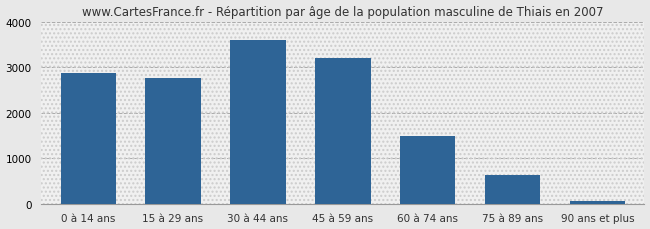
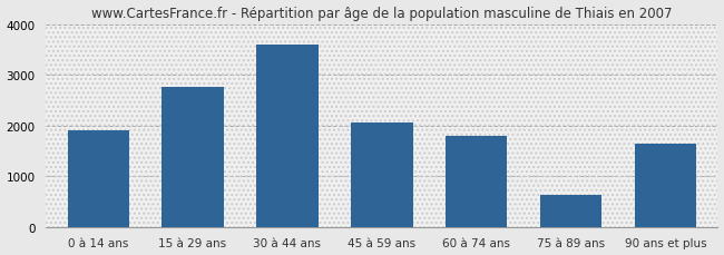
0 à 14 ans: 2880 -> 1900
45 à 59 ans: 3200 -> 2050
60 à 74 ans: 1480 -> 1800
90 ans et plus: 70 -> 1650
